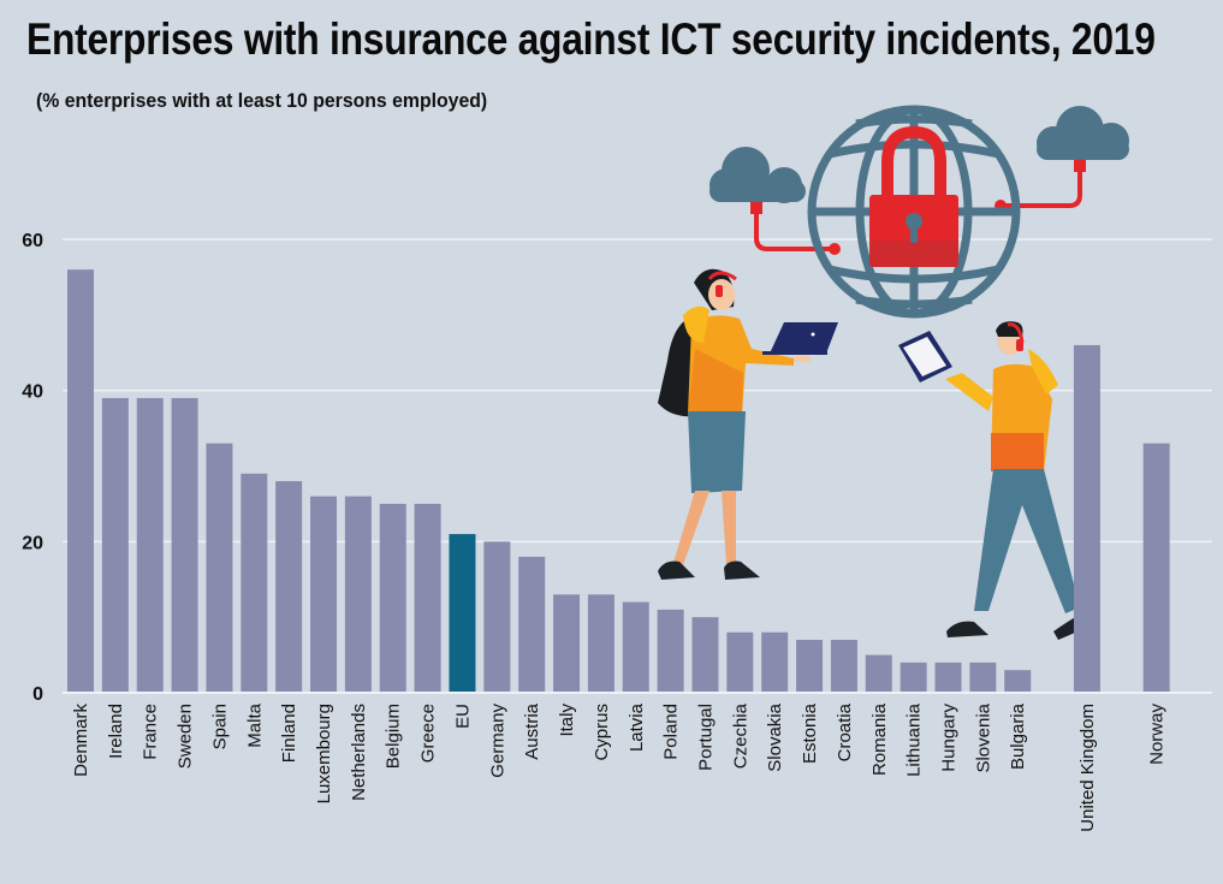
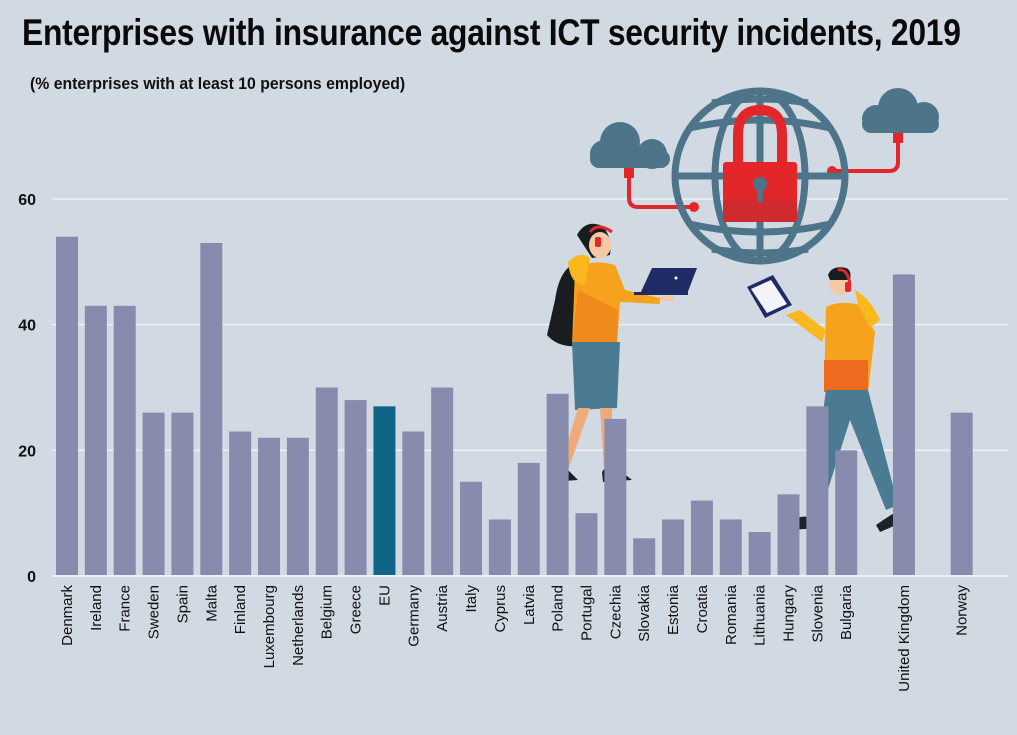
Denmark: 56 -> 54
Ireland: 39 -> 43
France: 39 -> 43
Sweden: 39 -> 26
Spain: 33 -> 26
Malta: 29 -> 53
Finland: 28 -> 23
Luxembourg: 26 -> 22
Netherlands: 26 -> 22
Belgium: 25 -> 30
Greece: 25 -> 28
EU: 21 -> 27
Germany: 20 -> 23
Austria: 18 -> 30
Italy: 13 -> 15
Cyprus: 13 -> 9
Latvia: 12 -> 18
Poland: 11 -> 29
Czechia: 8 -> 25
Slovakia: 8 -> 6
Estonia: 7 -> 9
Croatia: 7 -> 12
Romania: 5 -> 9
Lithuania: 4 -> 7
Hungary: 4 -> 13
Slovenia: 4 -> 27
Bulgaria: 3 -> 20
United Kingdom: 46 -> 48
Norway: 33 -> 26
